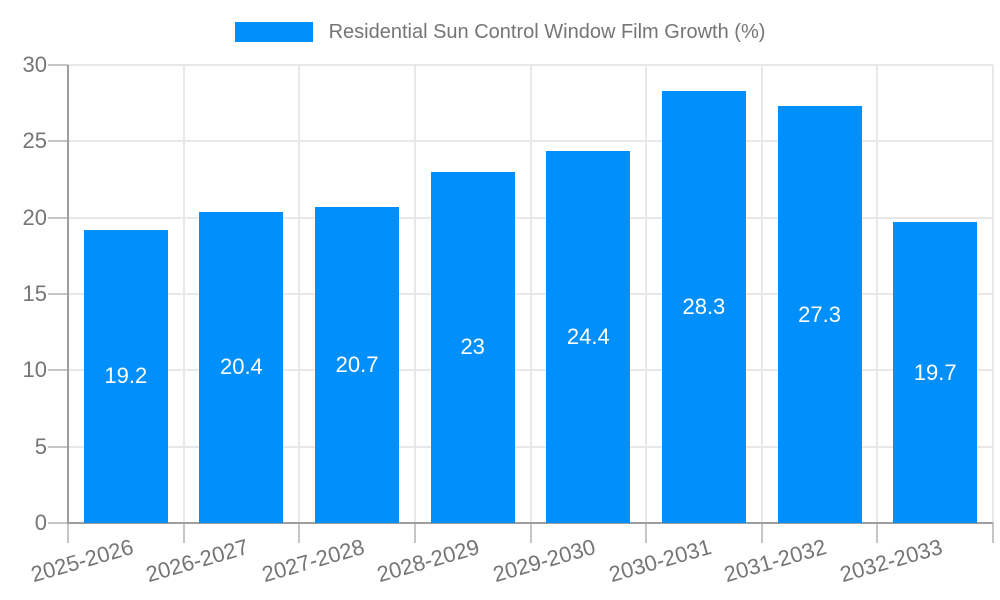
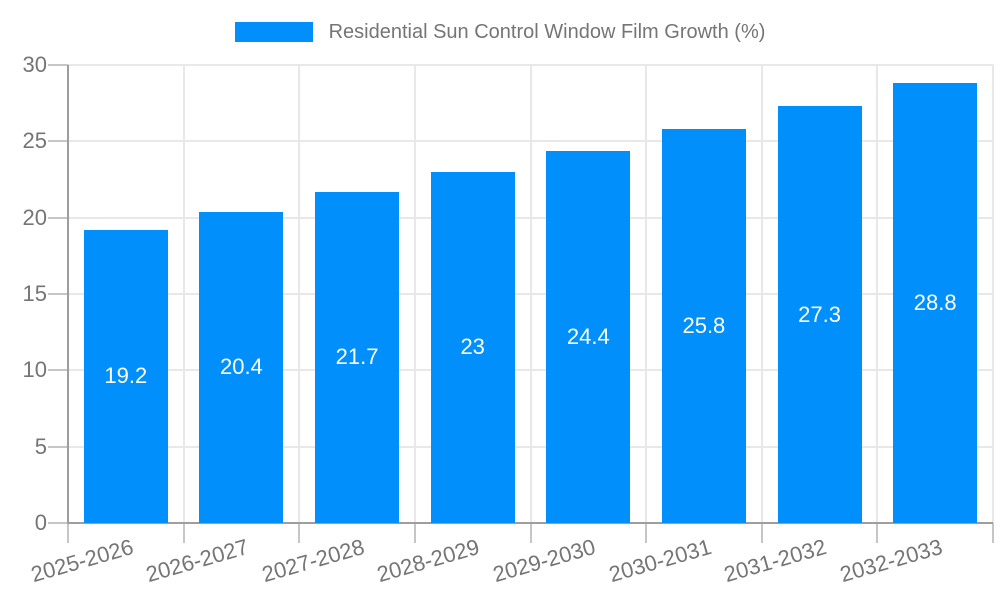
2027-2028: 20.7 -> 21.7
2030-2031: 28.3 -> 25.8
2032-2033: 19.7 -> 28.8
